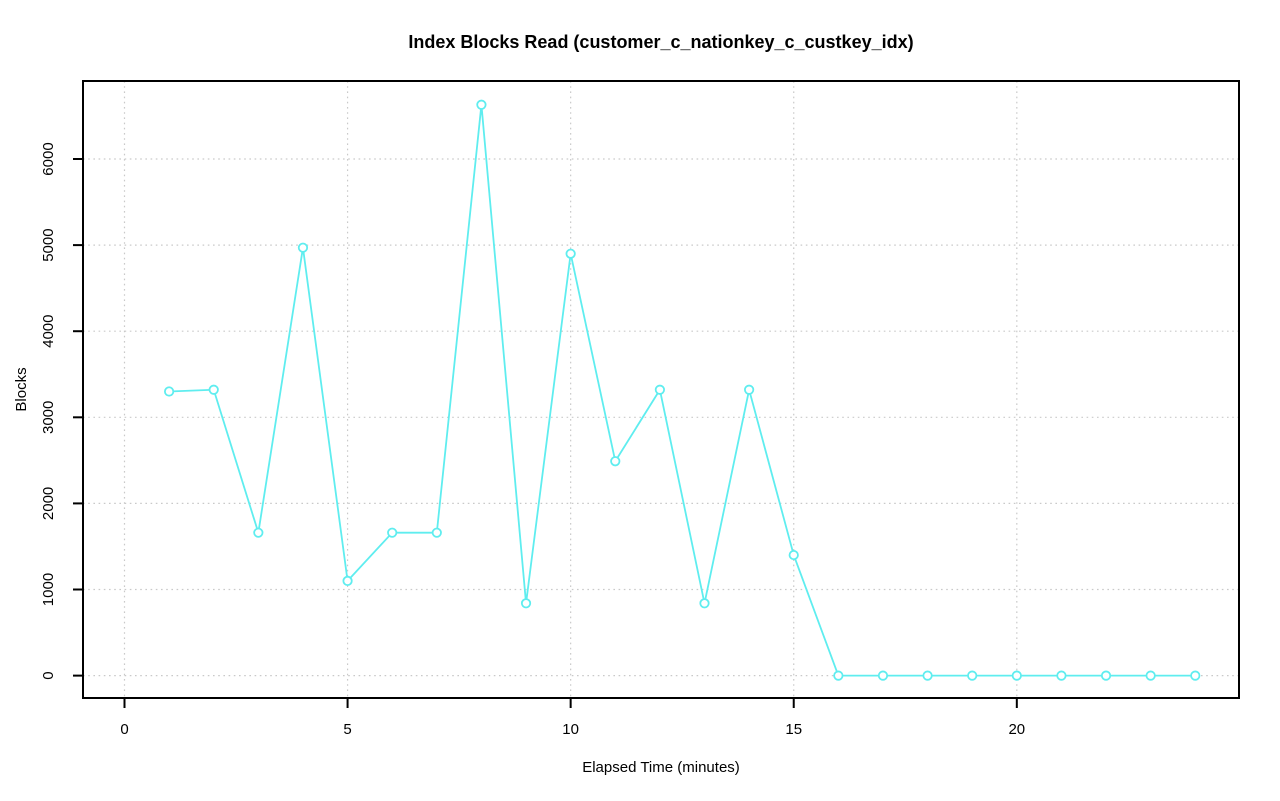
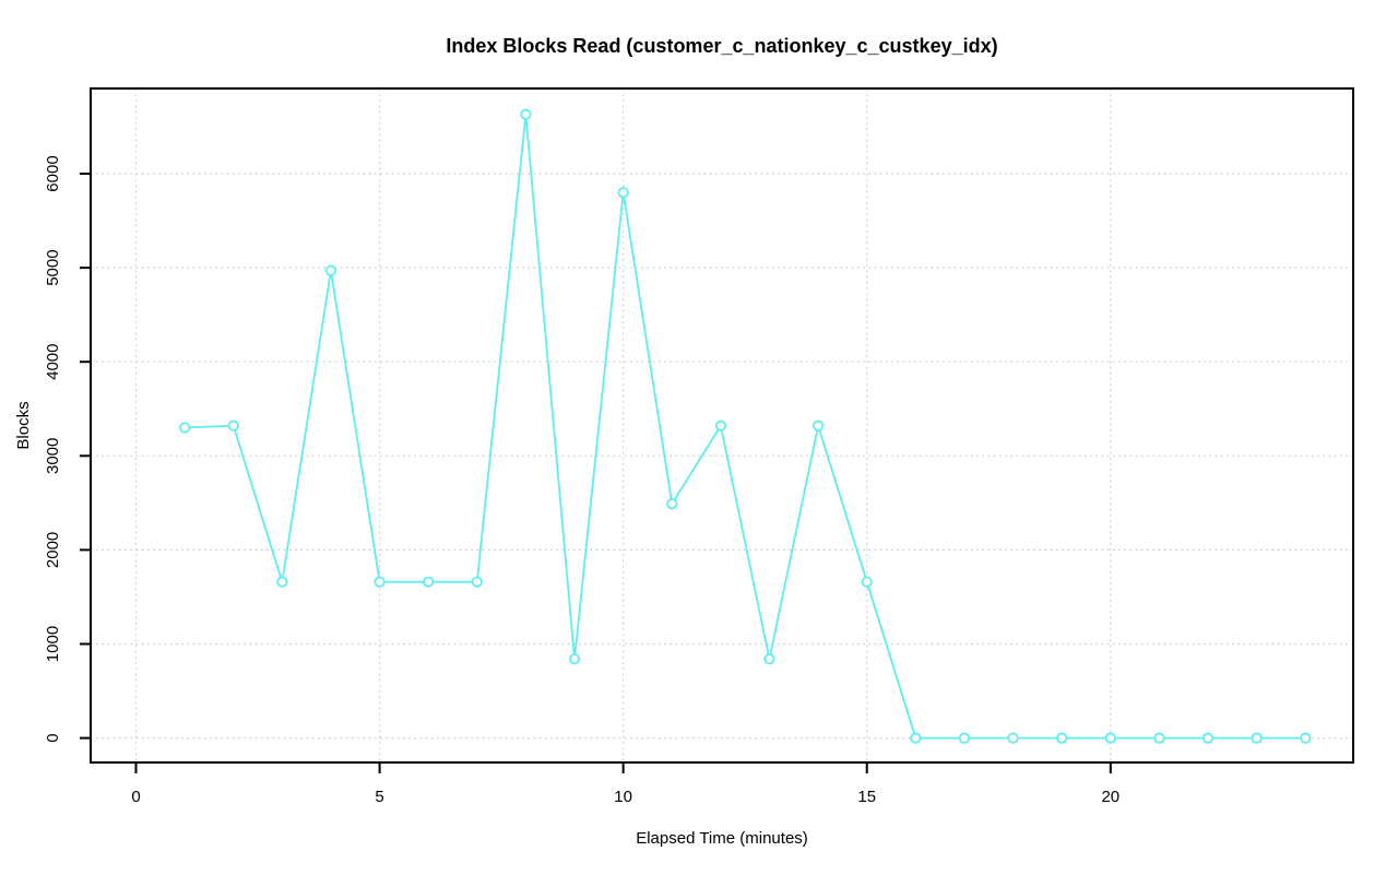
5: 1100 -> 1700
10: 4900 -> 5800
15: 1400 -> 1700
